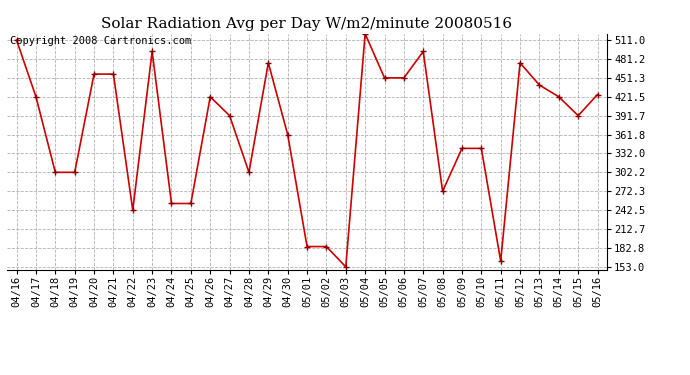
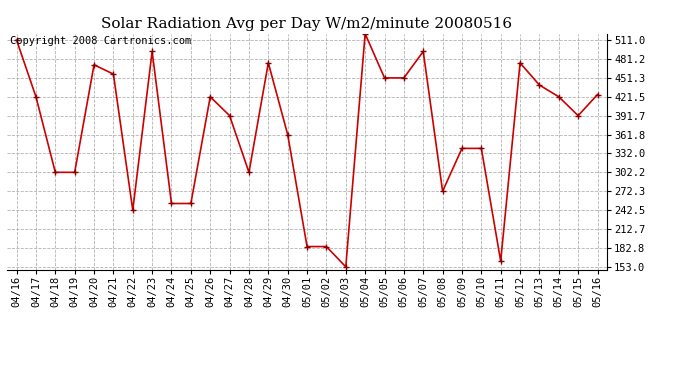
04/20: 457 -> 472
